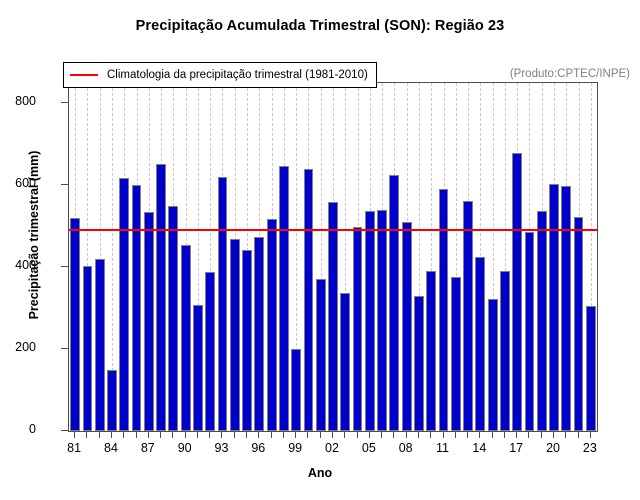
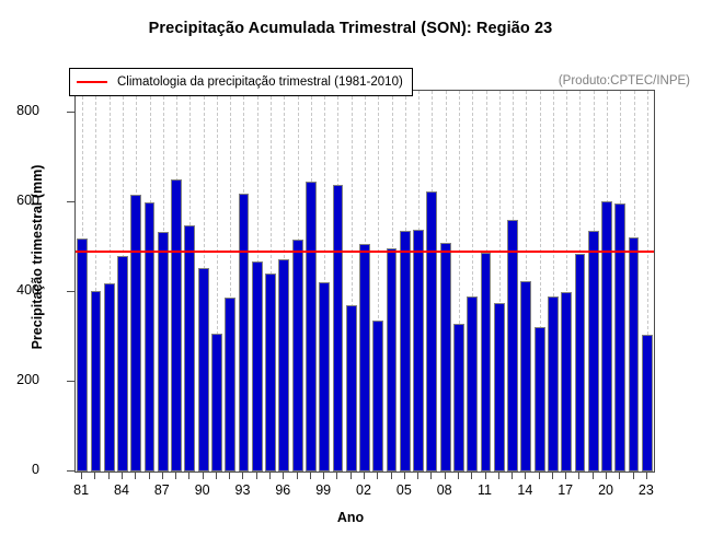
84: 150 -> 480
99: 200 -> 420
02: 560 -> 510
11: 590 -> 490
17: 680 -> 400
